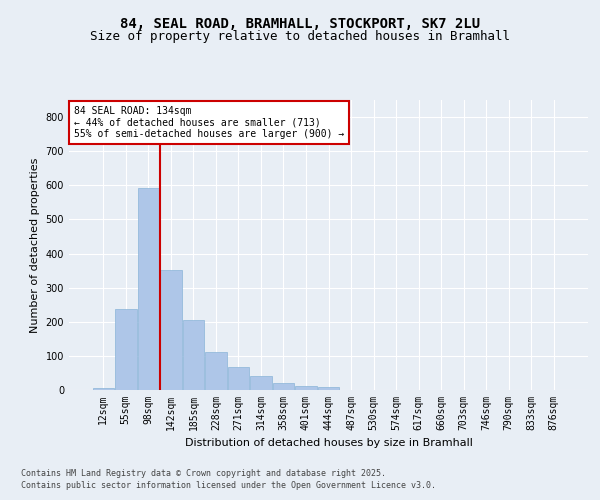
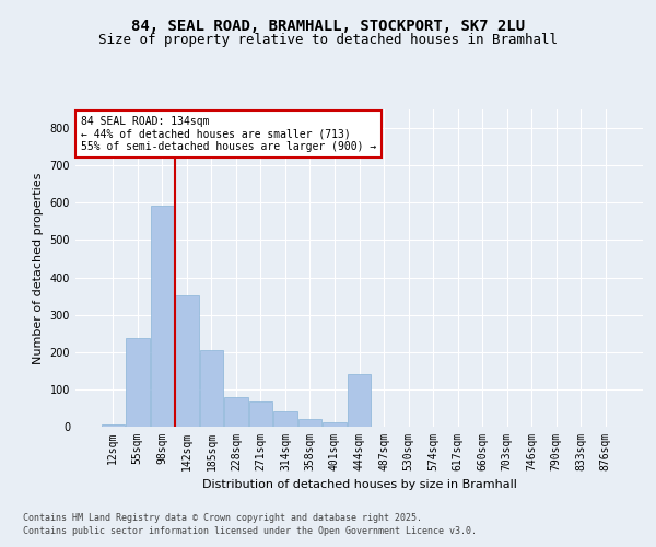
228sqm: 110 -> 80
444sqm: 8 -> 140
